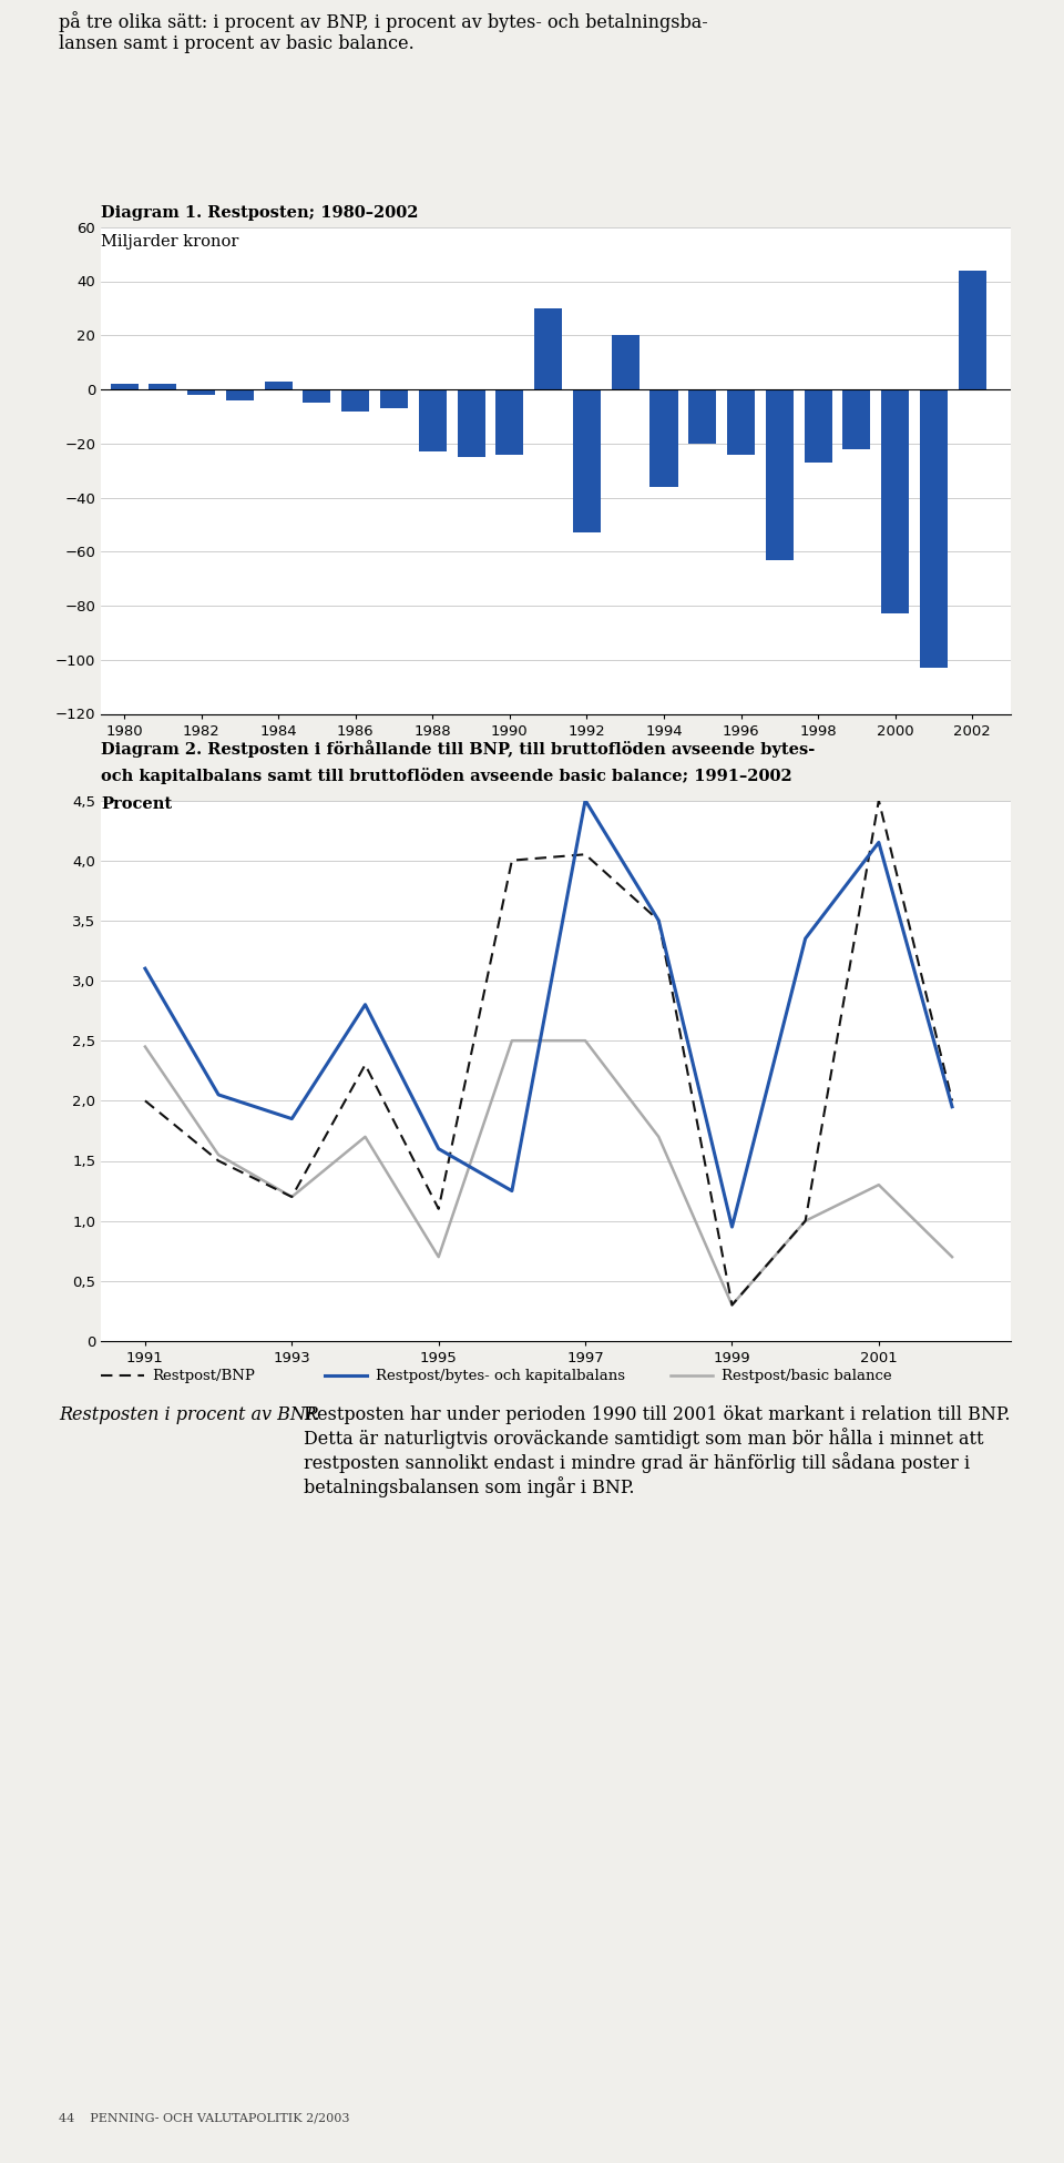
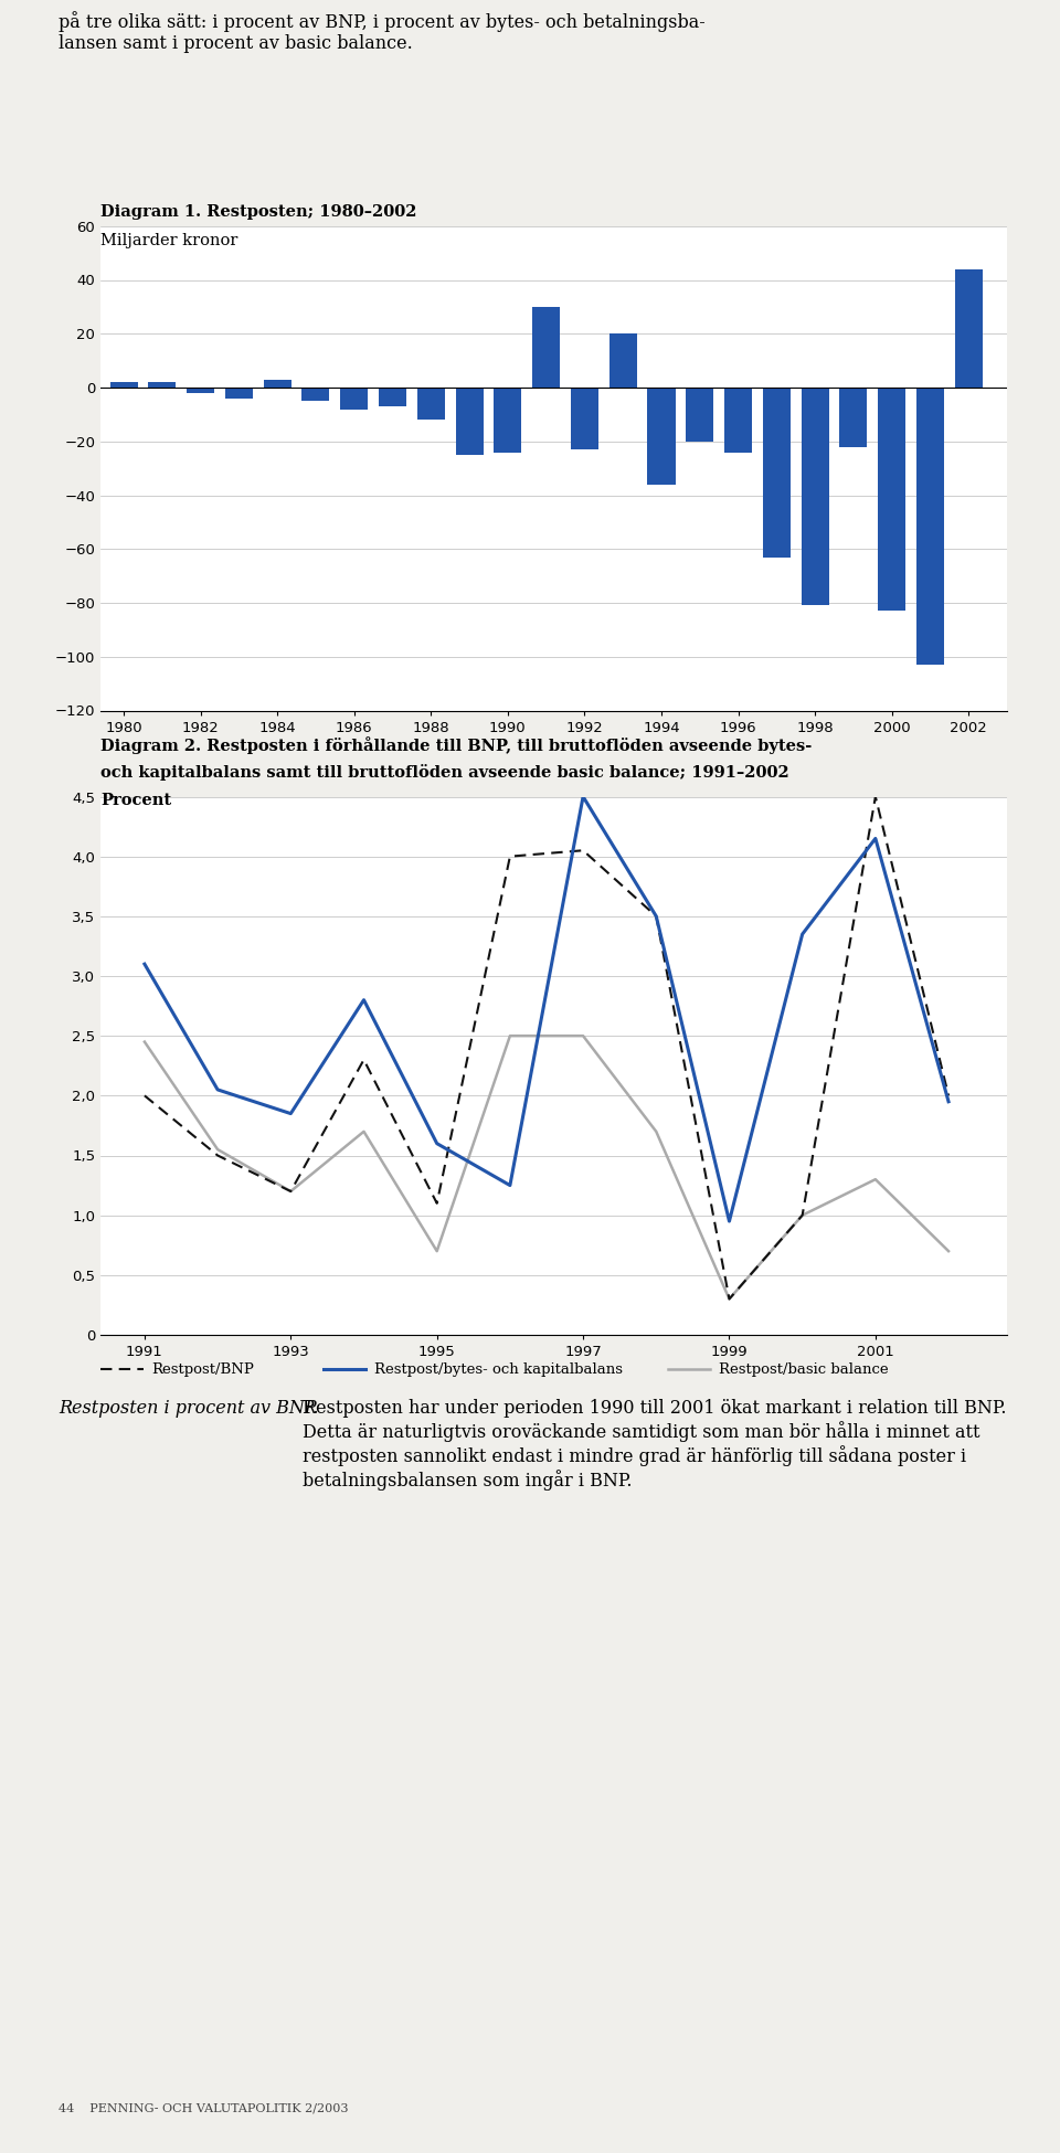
1988: -23 -> -12
1992: -53 -> -23
1998: -27 -> -81
